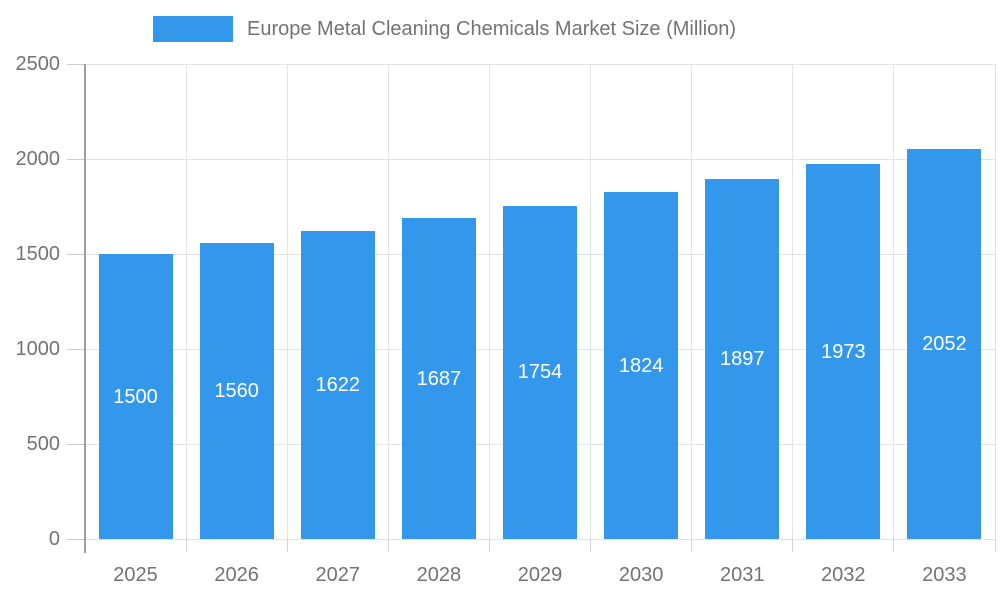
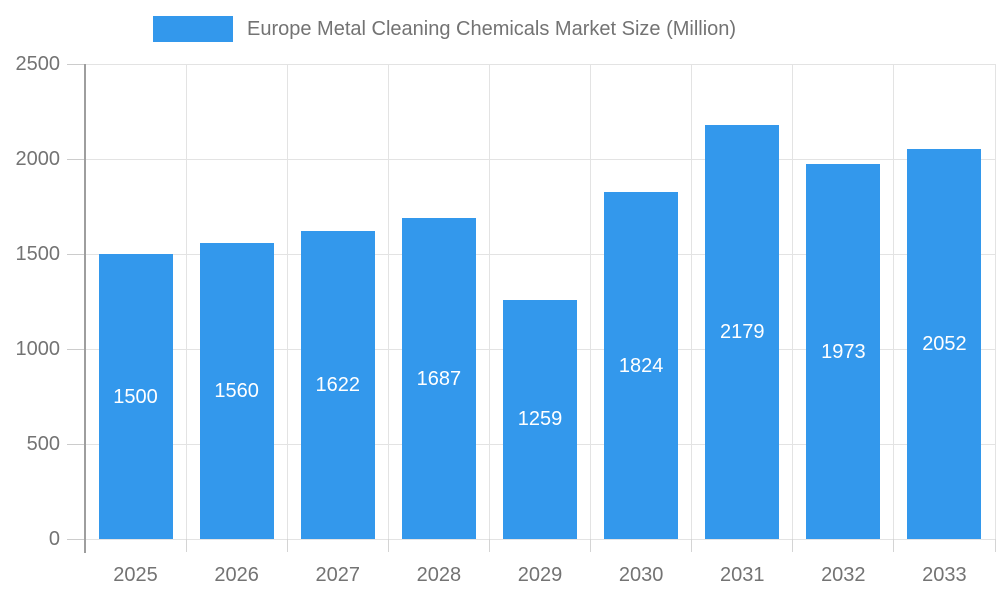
2029: 1754 -> 1259
2031: 1897 -> 2179
